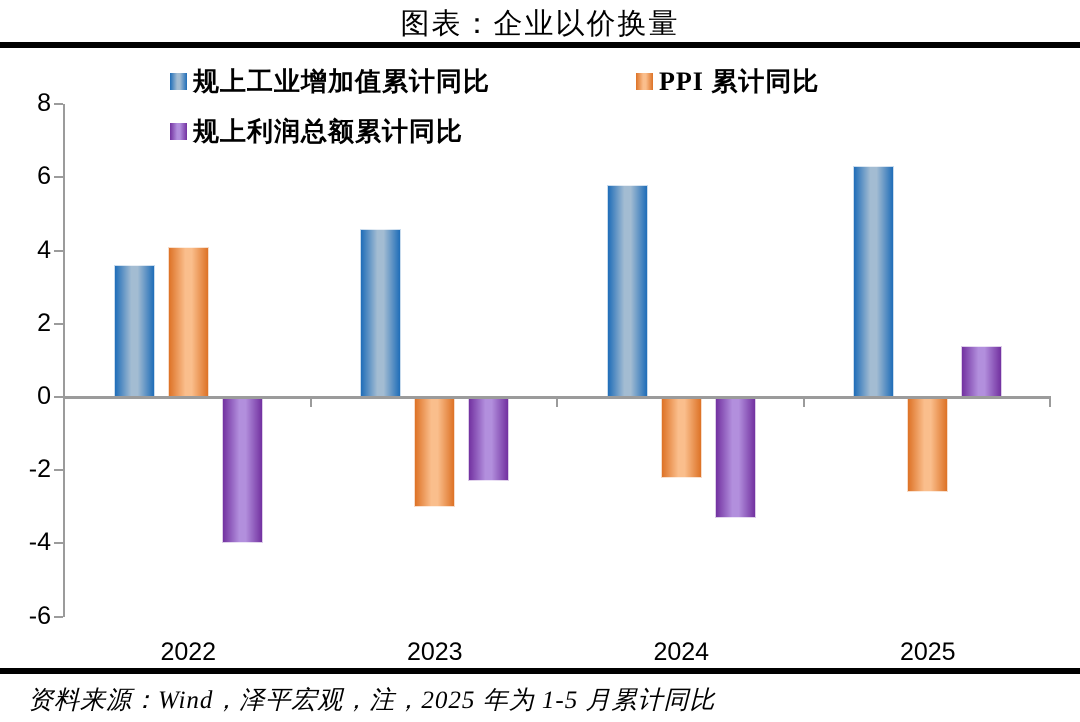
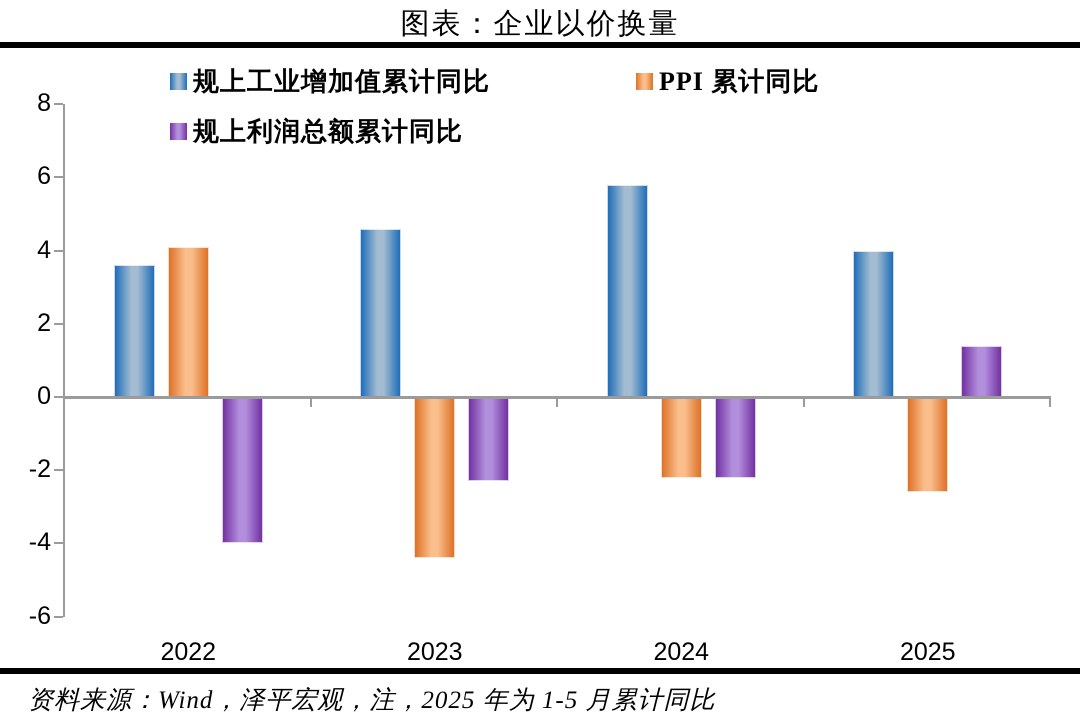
PPI 累计同比/2023: -3.0 -> -4.4
规上利润总额累计同比/2024: -3.3 -> -2.2
规上工业增加值累计同比/2025: 6.3 -> 4.0
